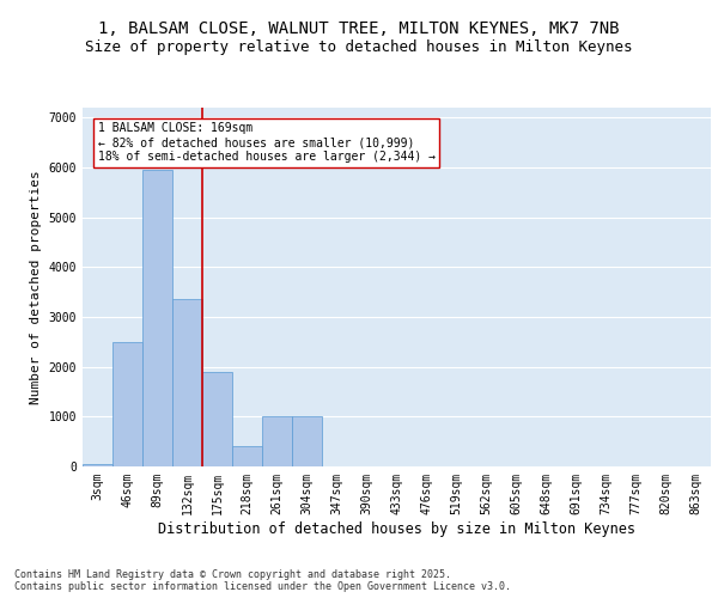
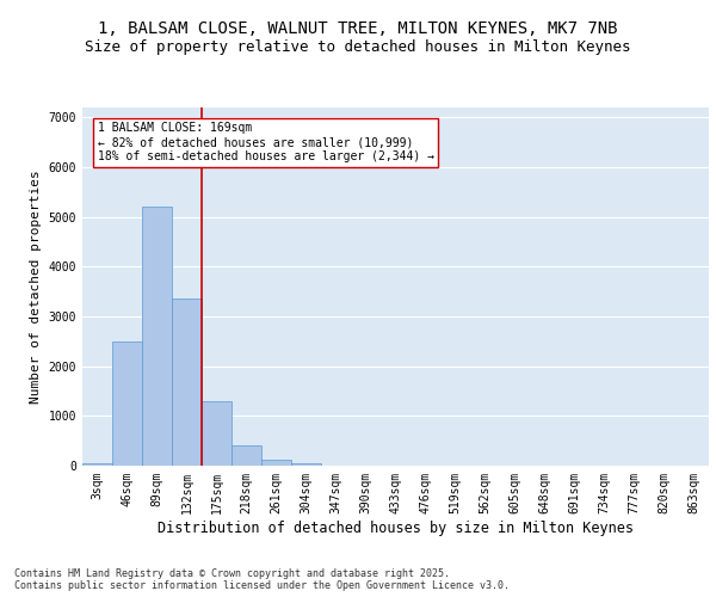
89sqm: 5950 -> 5200
175sqm: 1900 -> 1300
261sqm: 1000 -> 120
304sqm: 1000 -> 50
